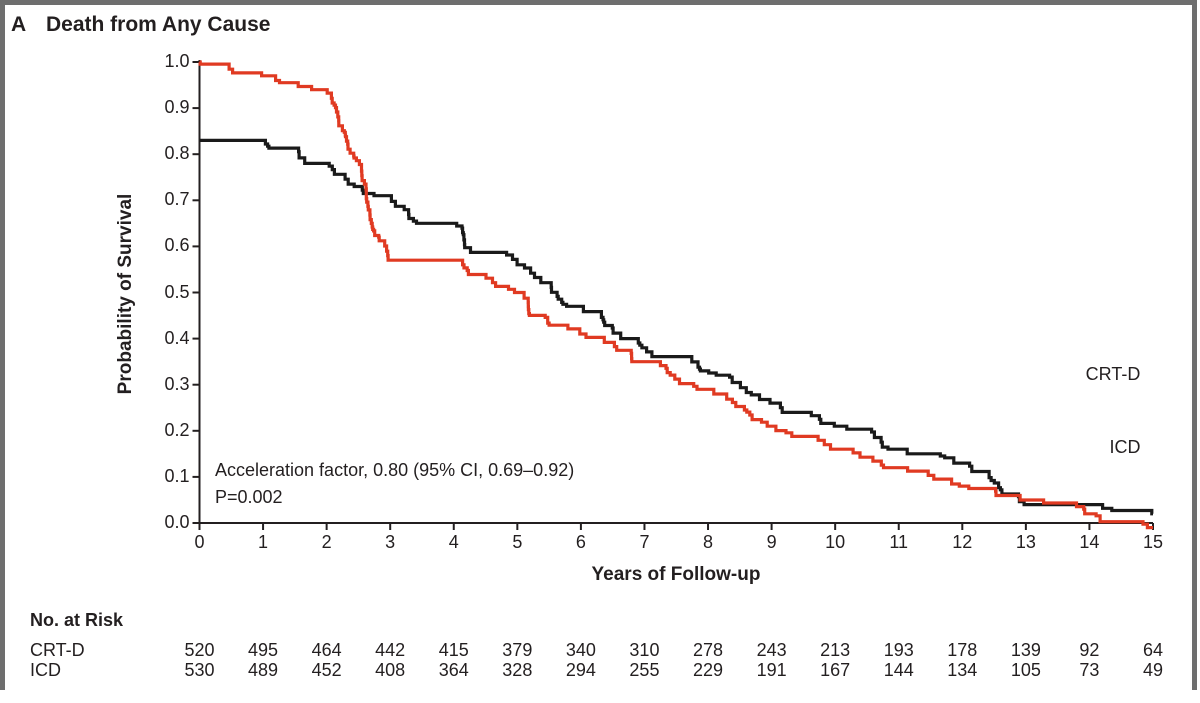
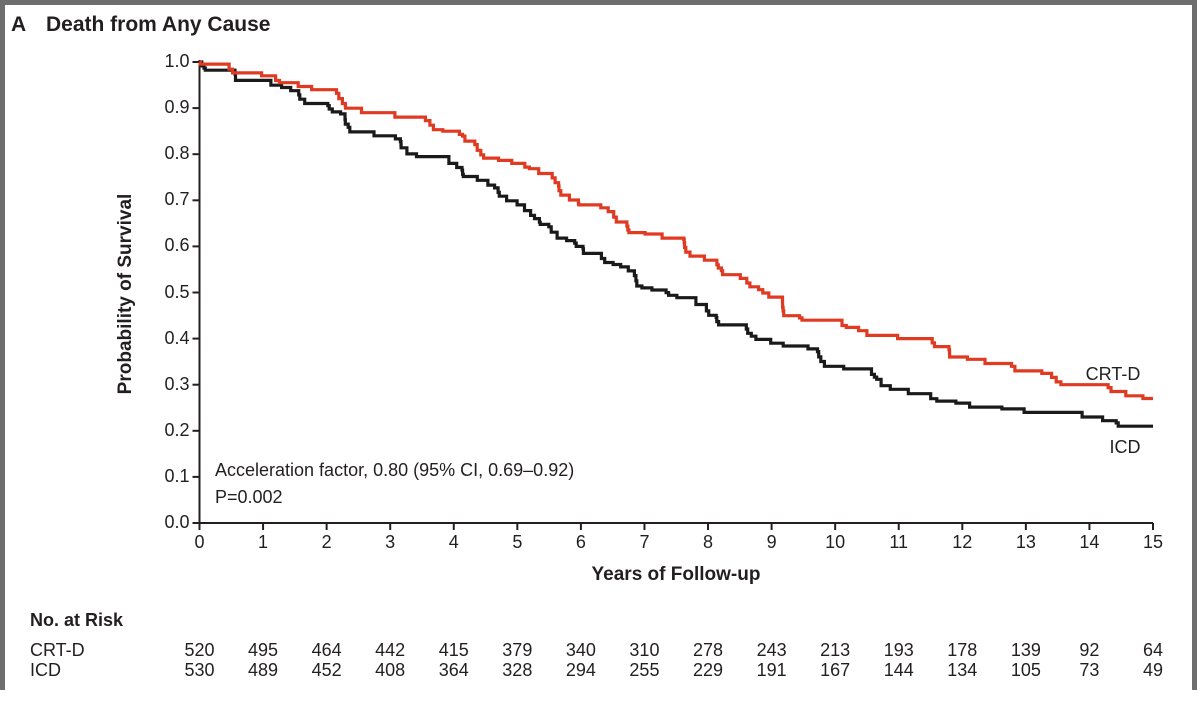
ICD/0: 0.83 -> 1.00
CRT-D/3: 0.57 -> 0.89
ICD/13: 0.17 -> 0.24
